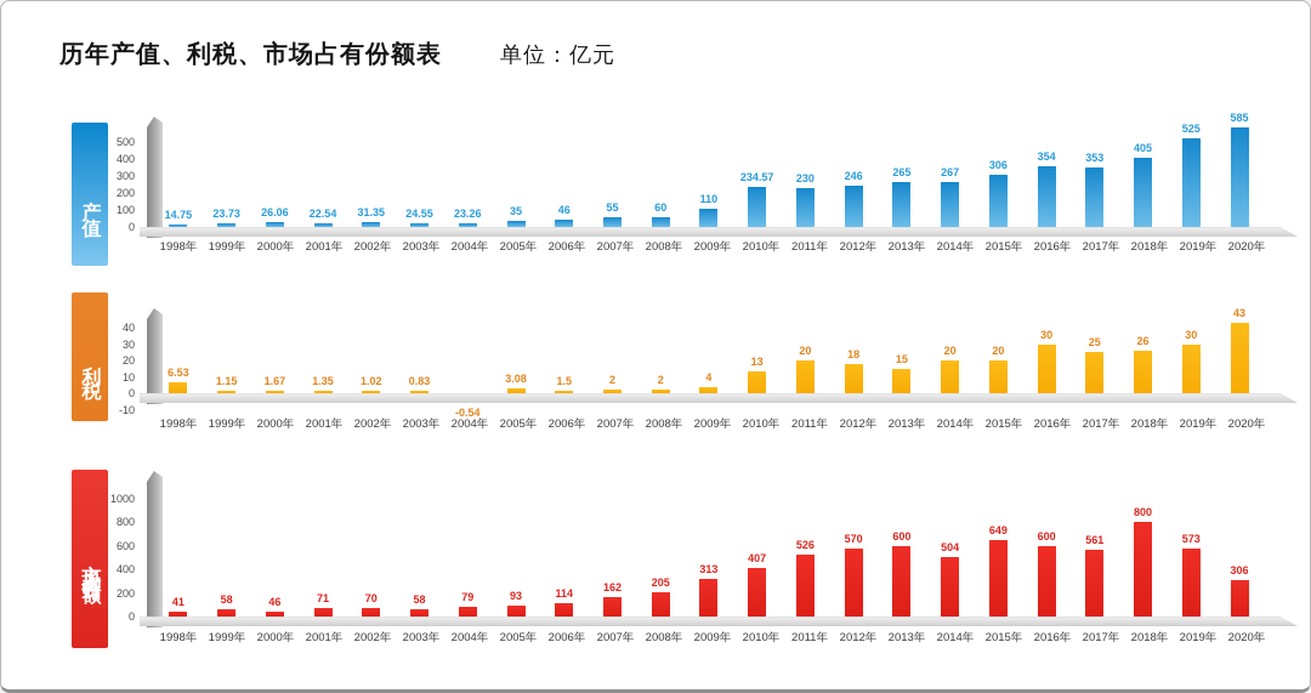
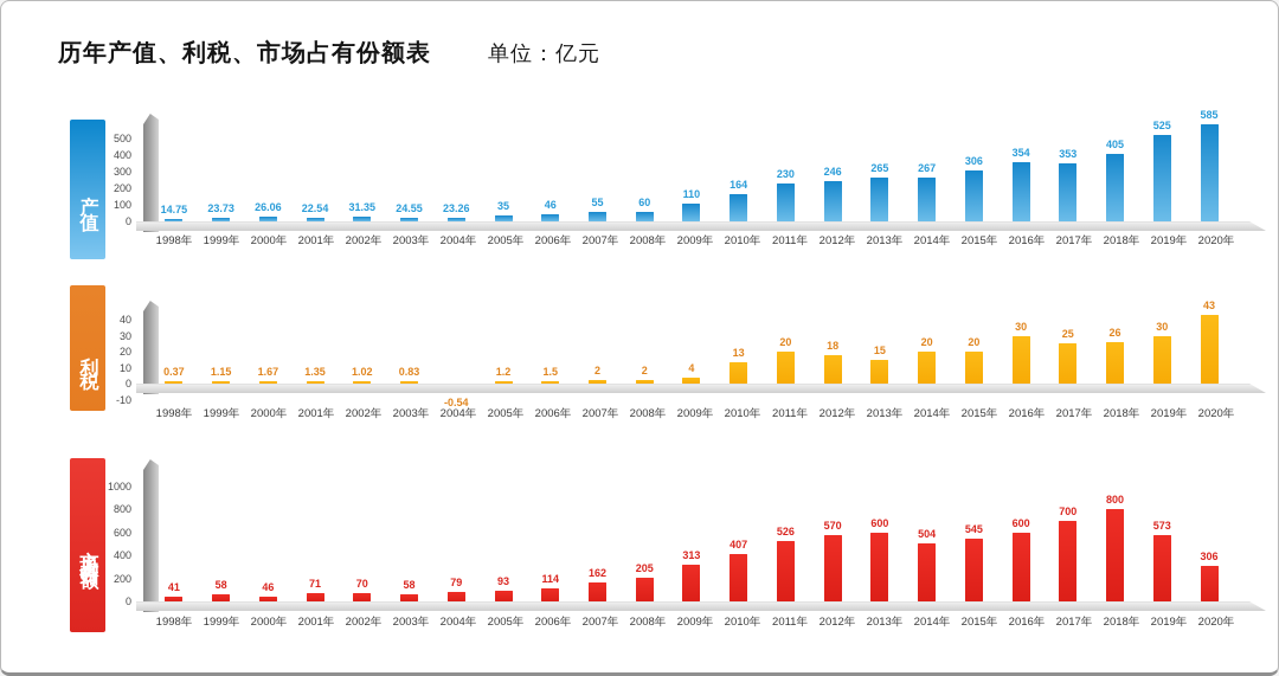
产值/2010年: 234.57 -> 164
利税/1998年: 6.53 -> 0.37
利税/2005年: 3.08 -> 1.2
市场占有份额/2015年: 649 -> 545
市场占有份额/2017年: 561 -> 700
